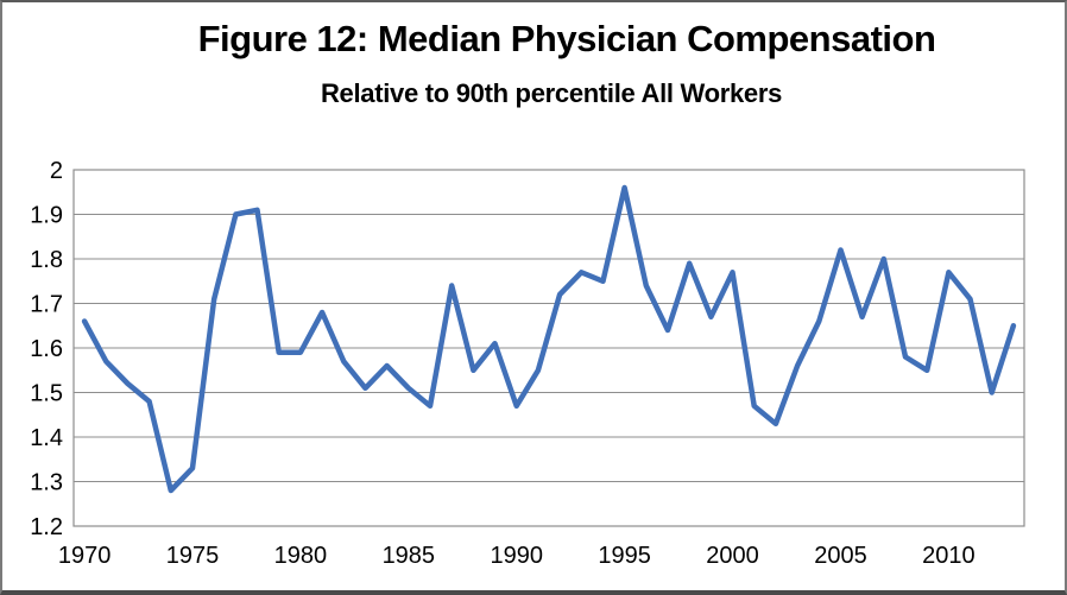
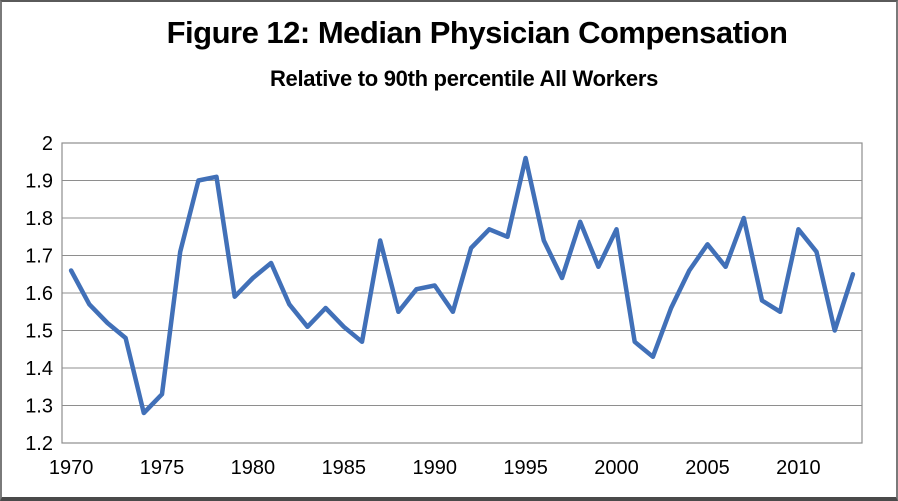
1980: 1.59 -> 1.64
1990: 1.47 -> 1.62
2005: 1.82 -> 1.73
